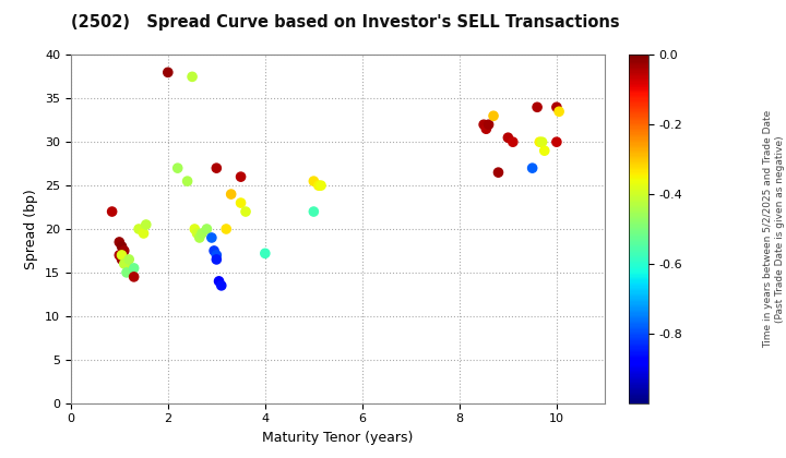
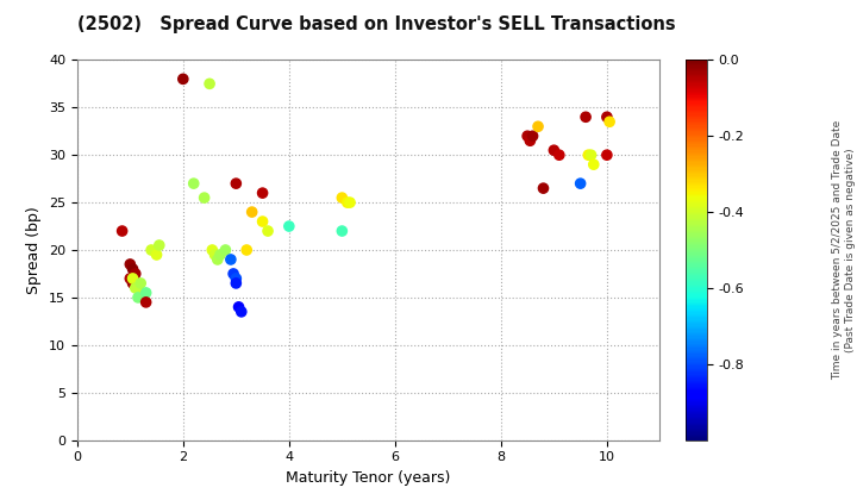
4: 17.2 -> 22.5
